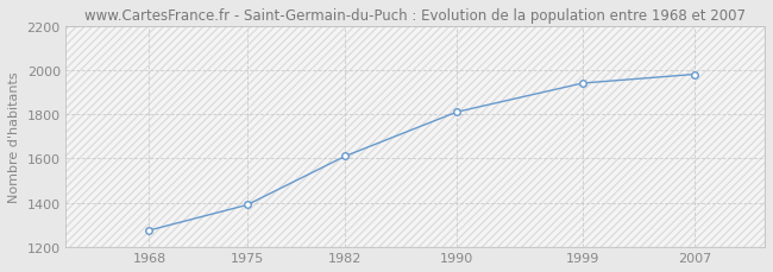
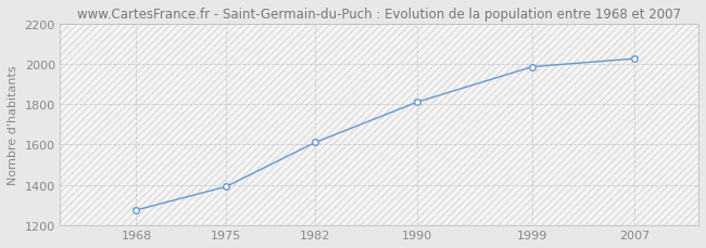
1999: 1940 -> 1980
2007: 1980 -> 2020
